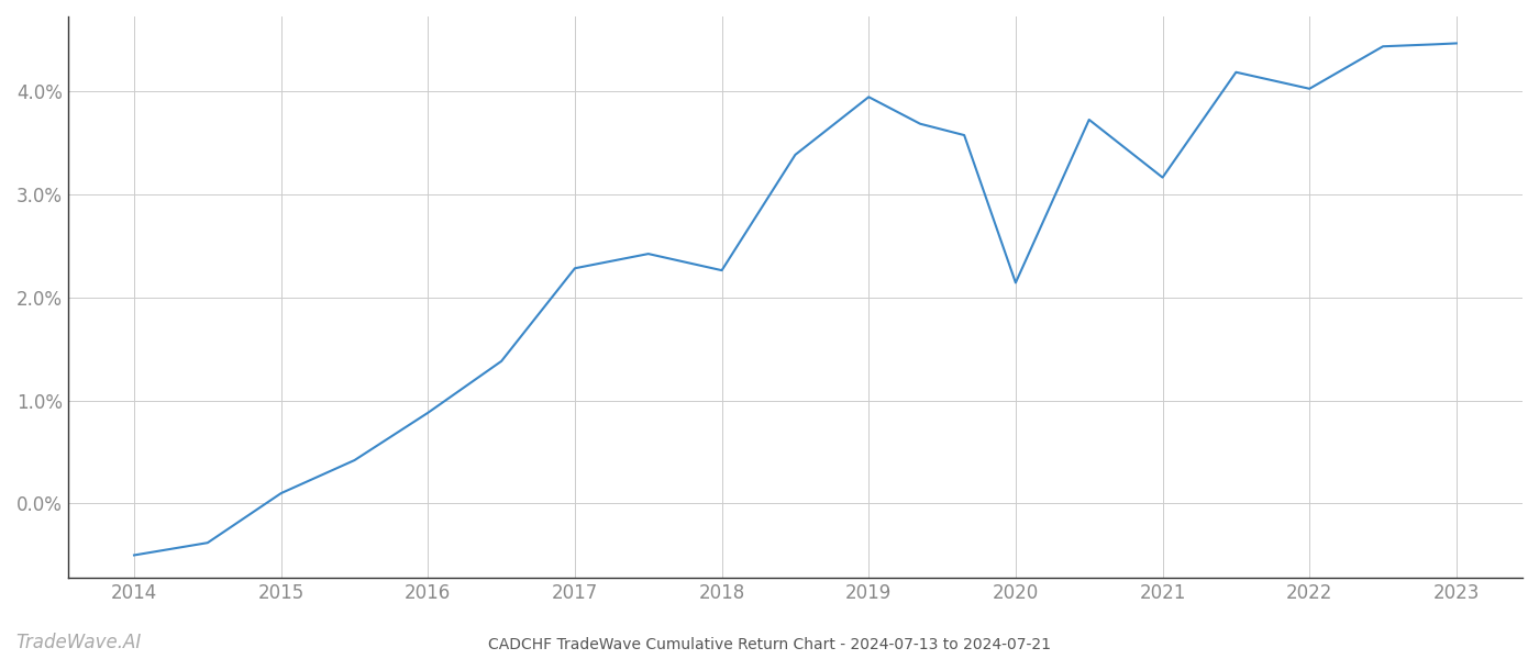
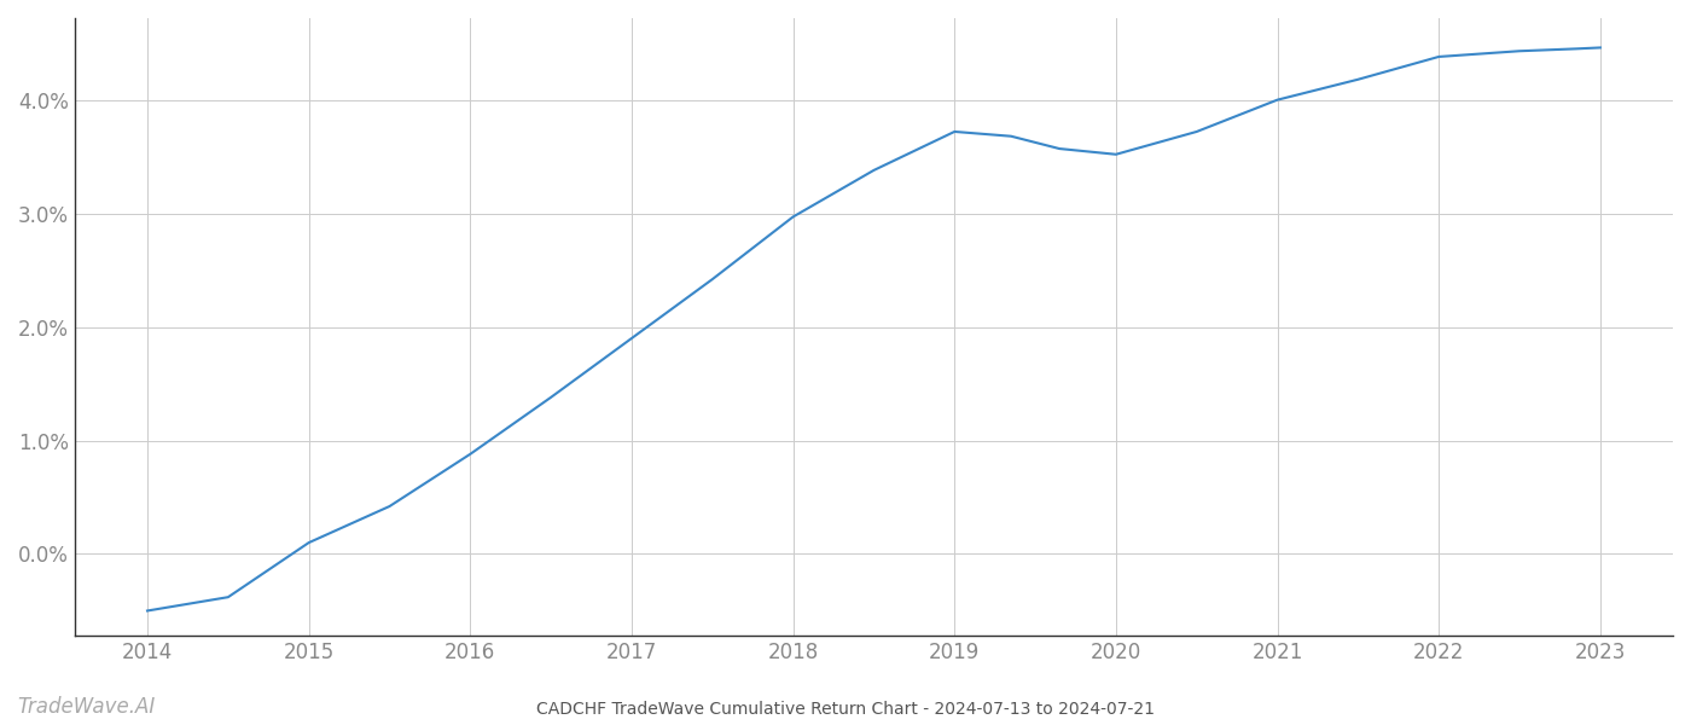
2017: 2.28% -> 1.90%
2018: 2.26% -> 2.97%
2019: 3.94% -> 3.72%
2020: 2.14% -> 3.52%
2021: 3.16% -> 4.00%
2022: 4.02% -> 4.38%
